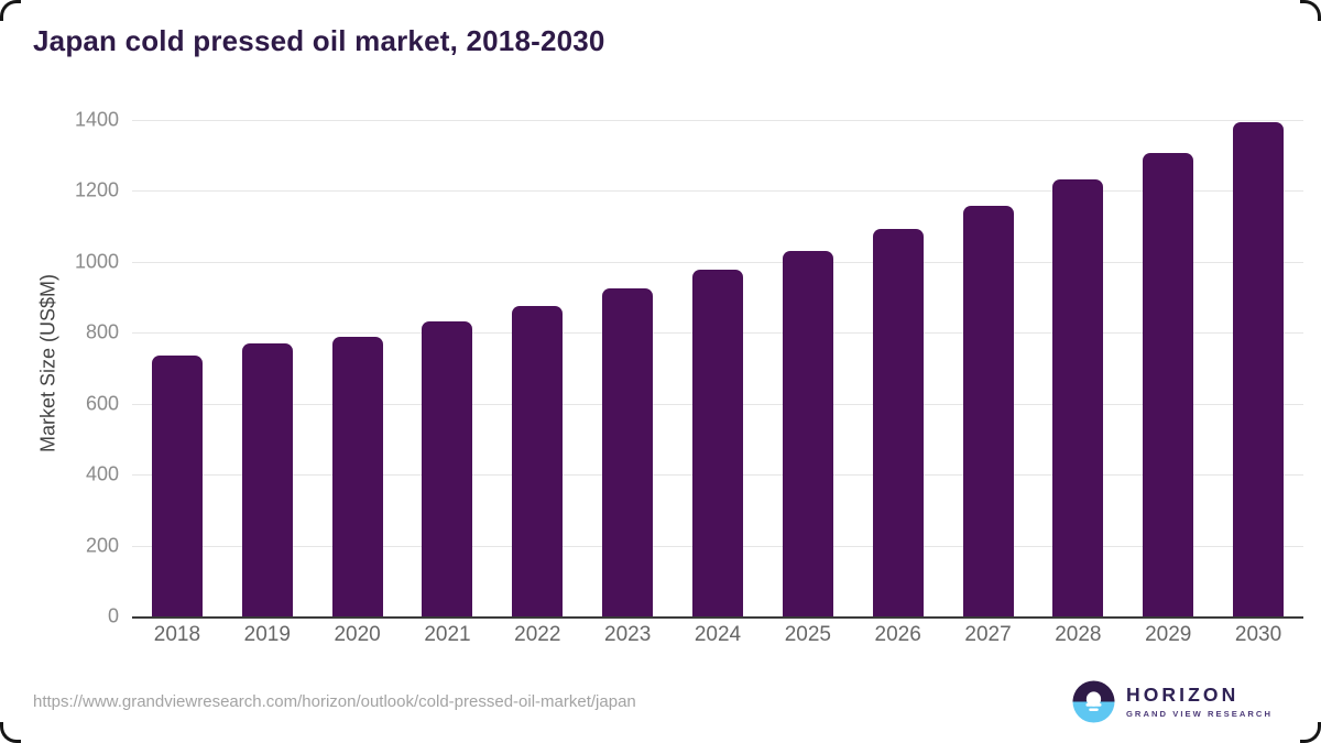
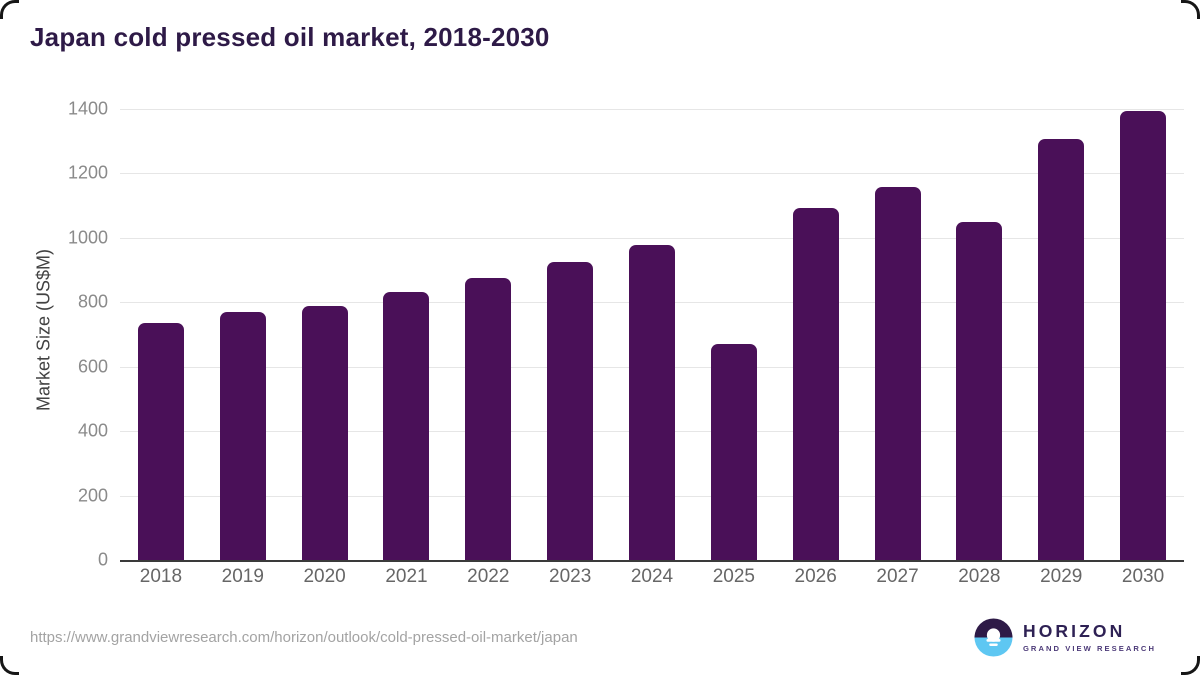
2025: 1030 -> 670
2028: 1230 -> 1050
